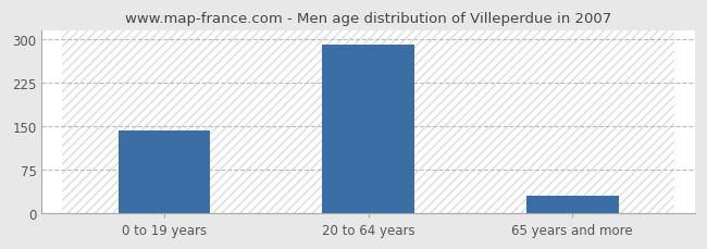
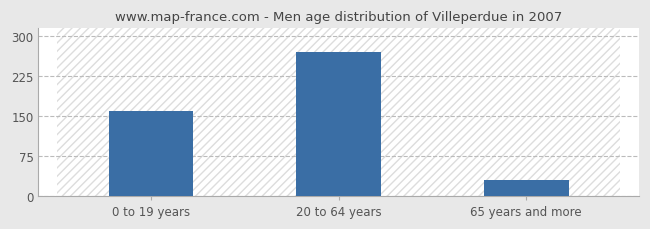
0 to 19 years: 143 -> 160
20 to 64 years: 291 -> 270
